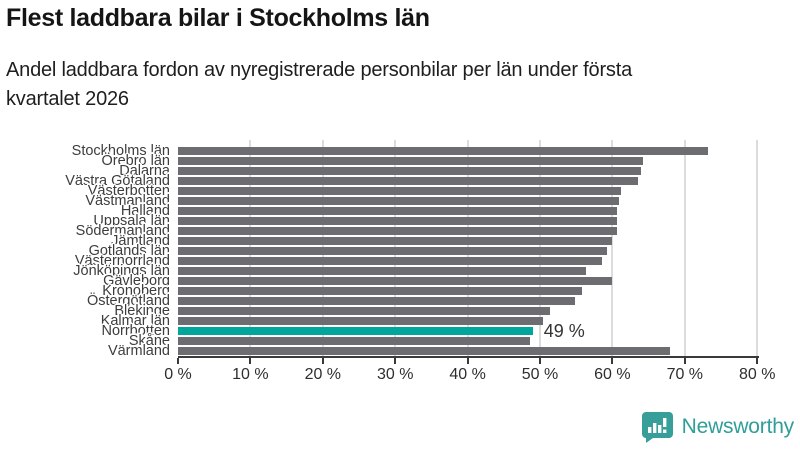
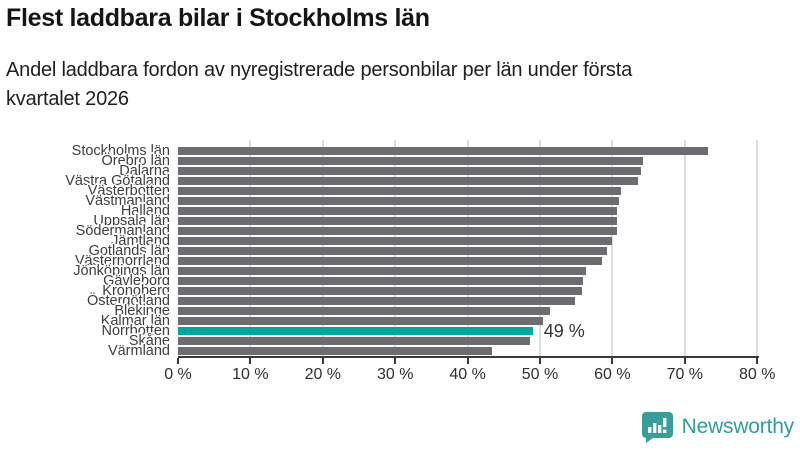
Gävleborg: 60% -> 56%
Värmland: 68% -> 43%
